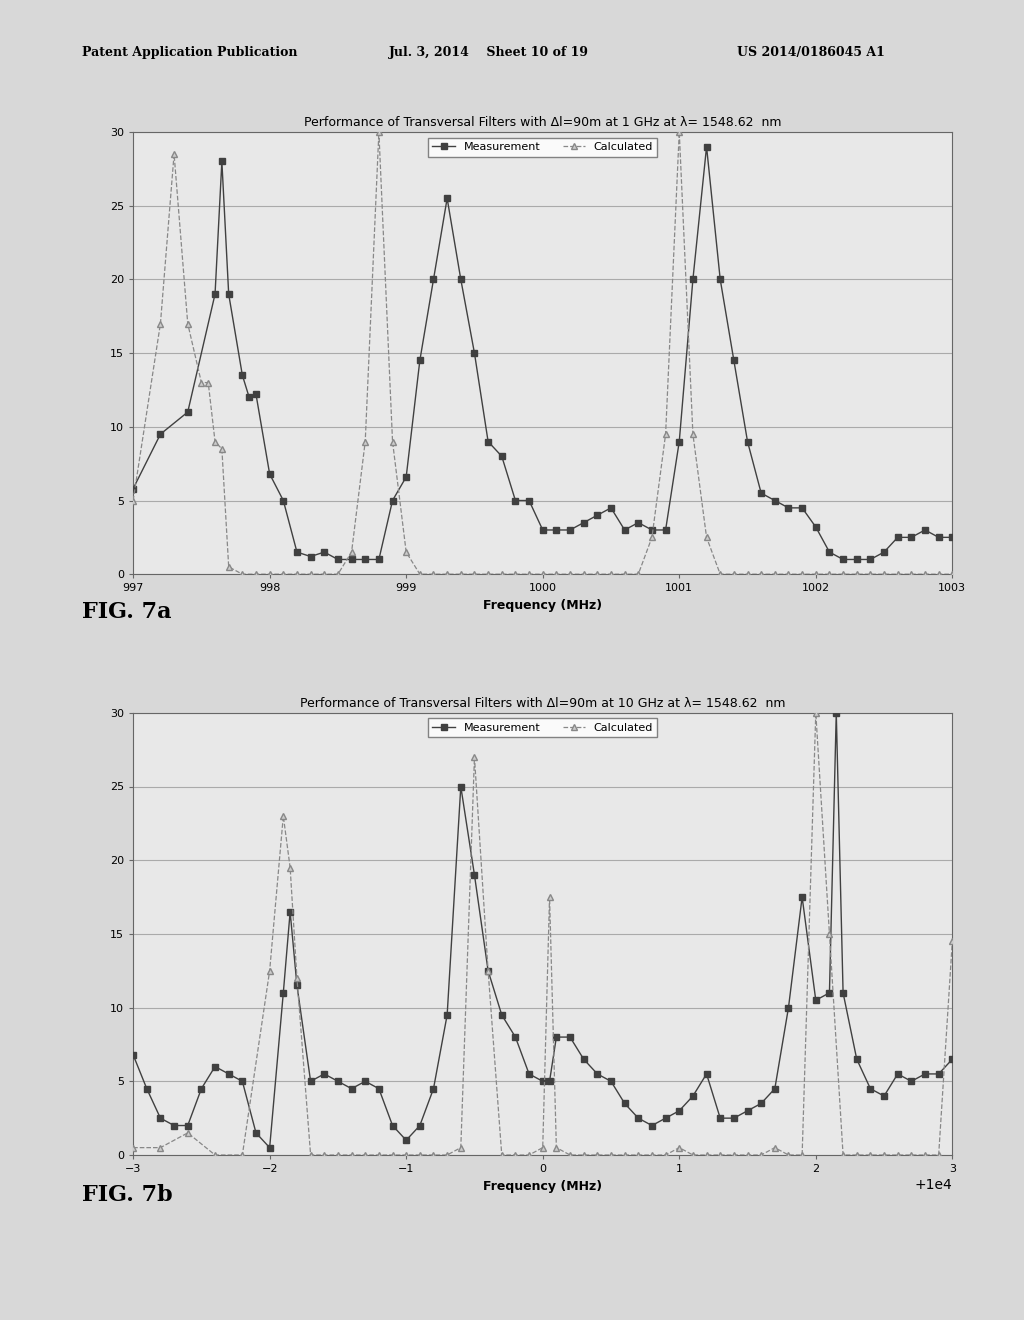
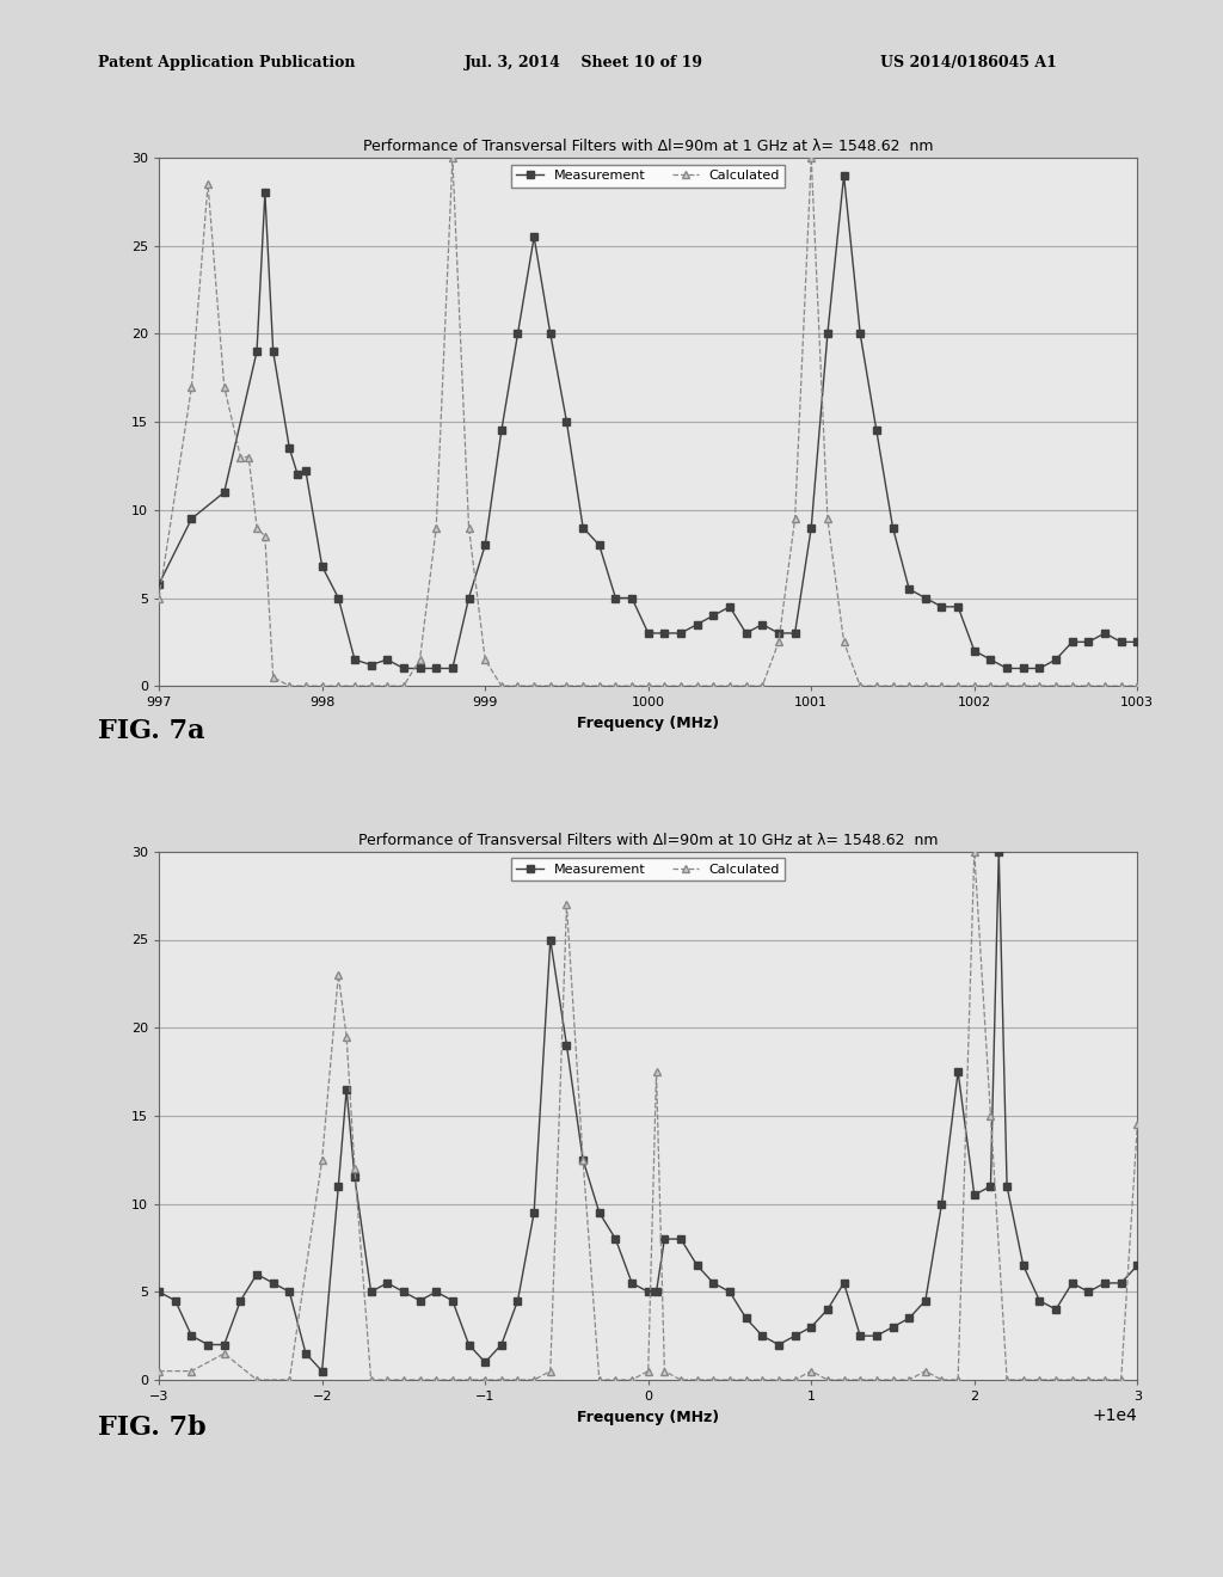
Measurement/999: 6.6 -> 8.0
Measurement/1002: 3.2 -> 2.0
Measurement/−3: 6.8 -> 5.0
